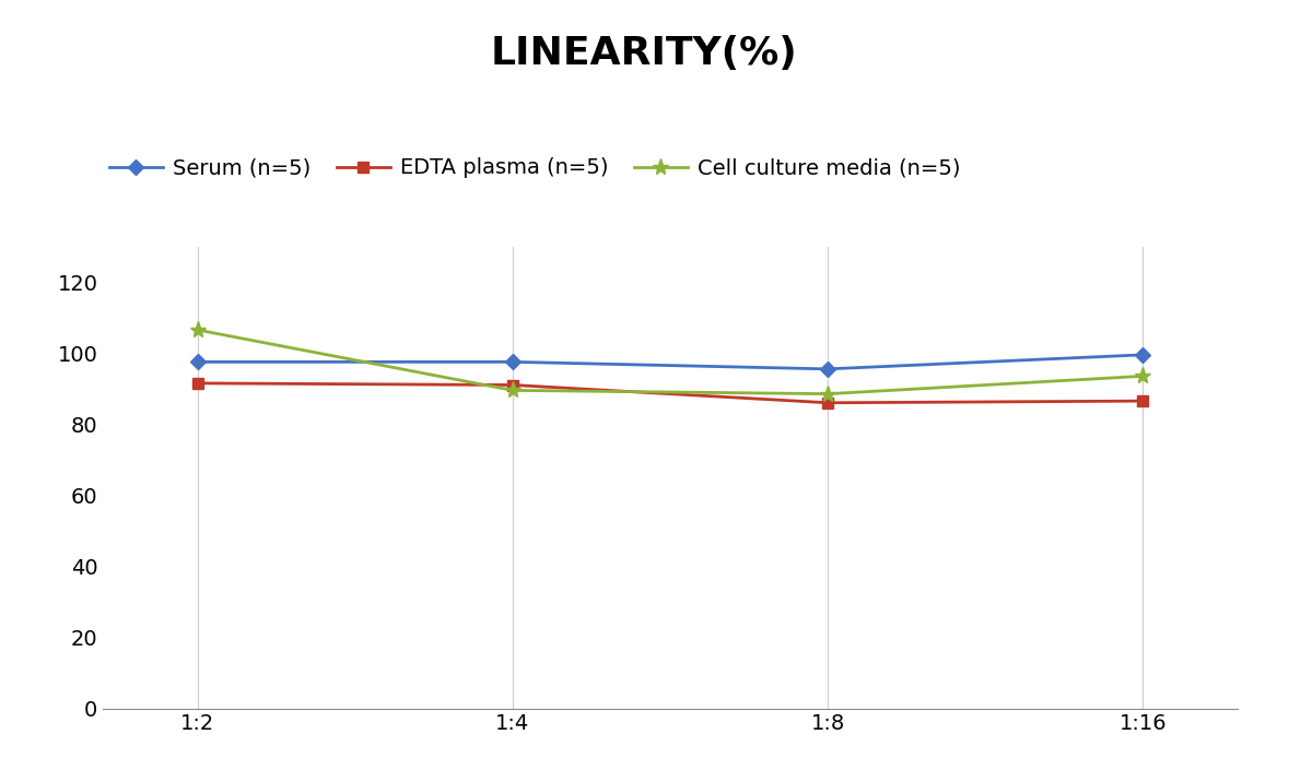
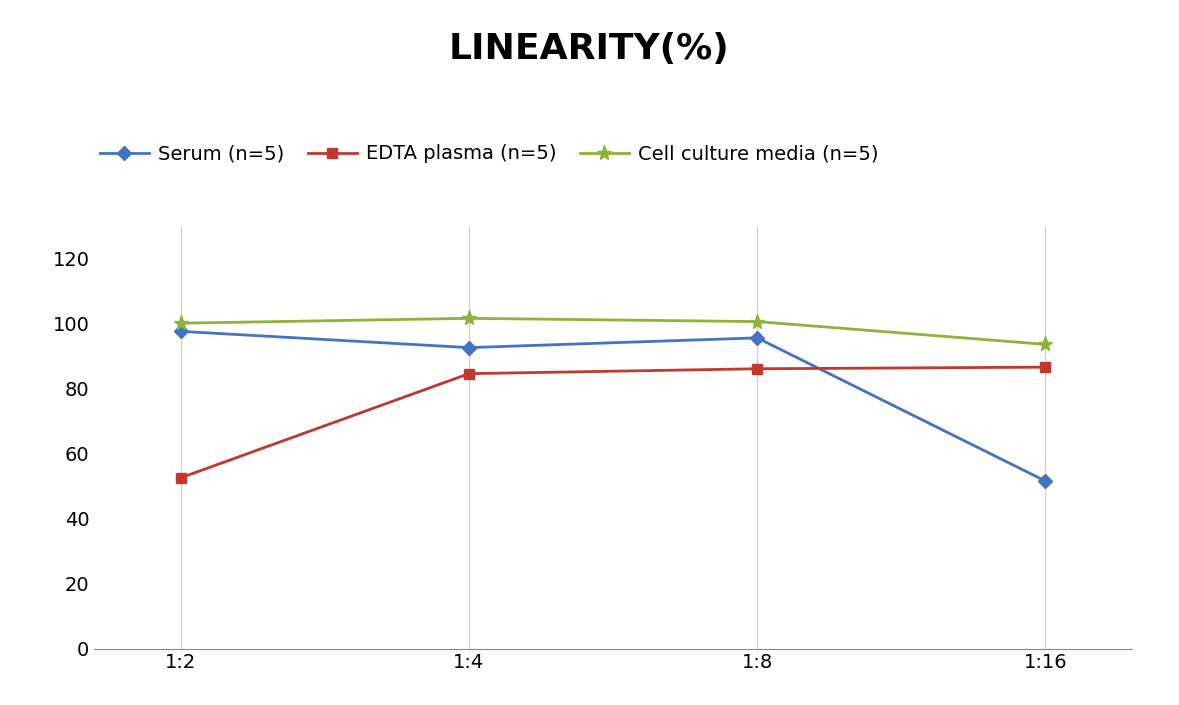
EDTA plasma (n=5)/1:2: 91.5 -> 52.5
Cell culture media (n=5)/1:2: 106.5 -> 100.0
Serum (n=5)/1:4: 97.5 -> 92.5
EDTA plasma (n=5)/1:4: 91.0 -> 84.5
Cell culture media (n=5)/1:4: 89.5 -> 101.5
Cell culture media (n=5)/1:8: 88.5 -> 100.5
Serum (n=5)/1:16: 99.5 -> 51.5
